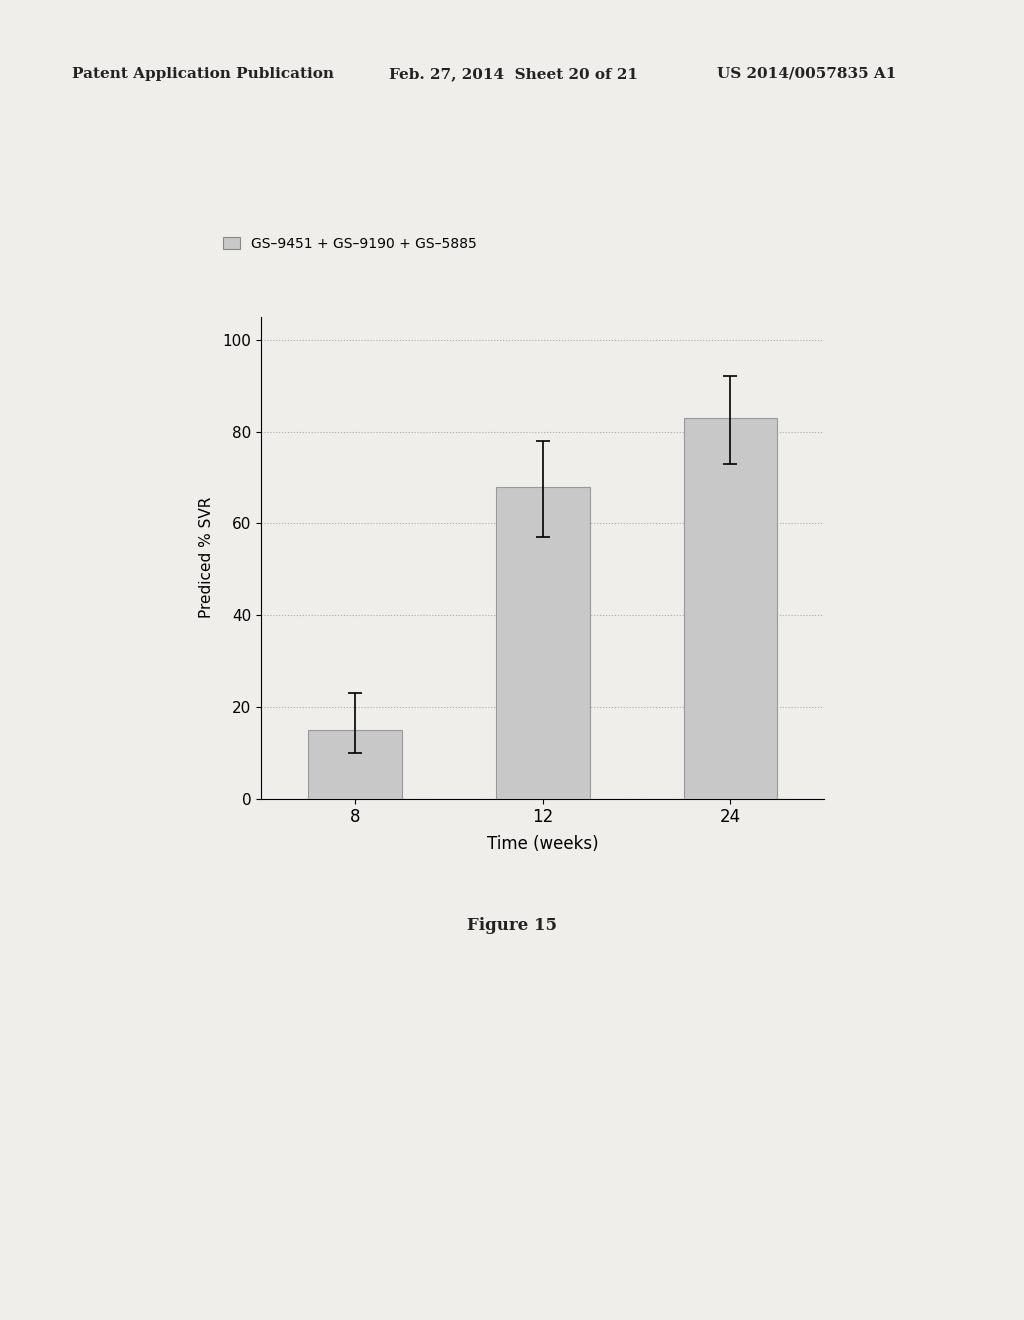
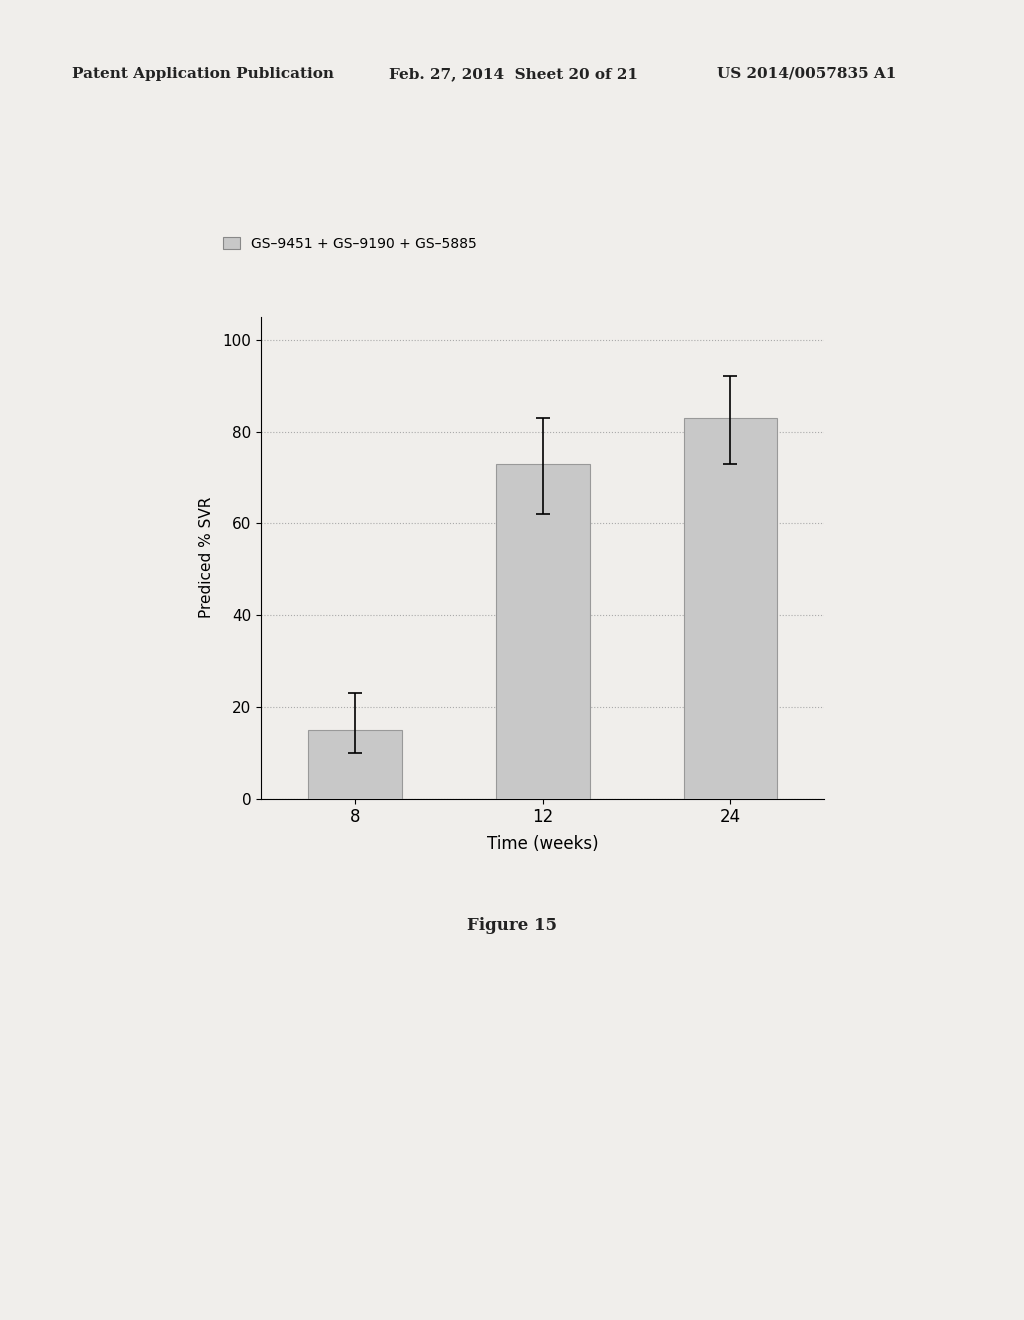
12: 68 -> 73
